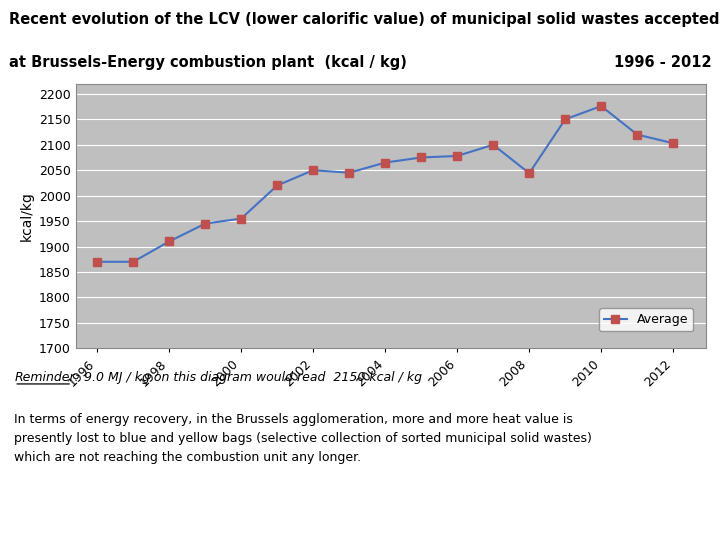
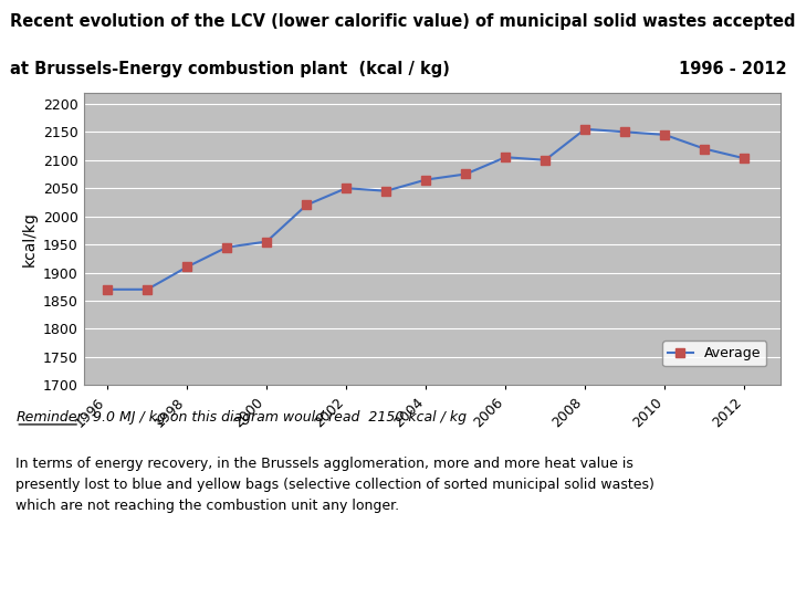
2006: 2078 -> 2105
2008: 2044 -> 2155
2010: 2176 -> 2145
